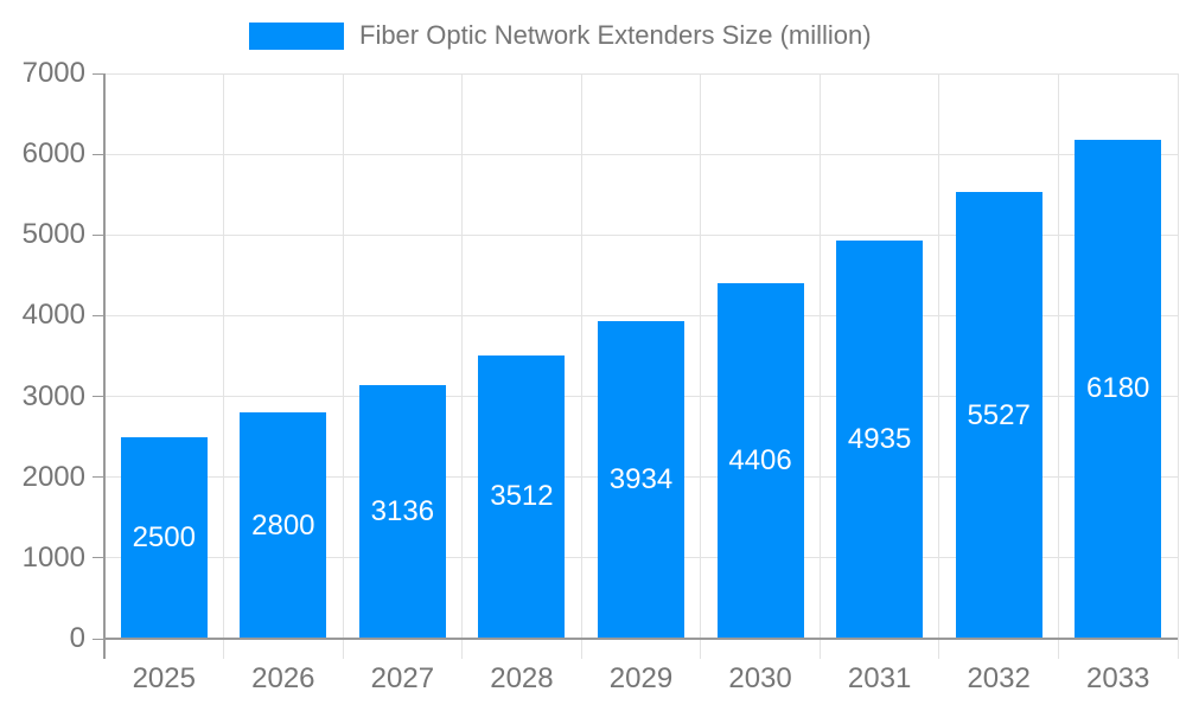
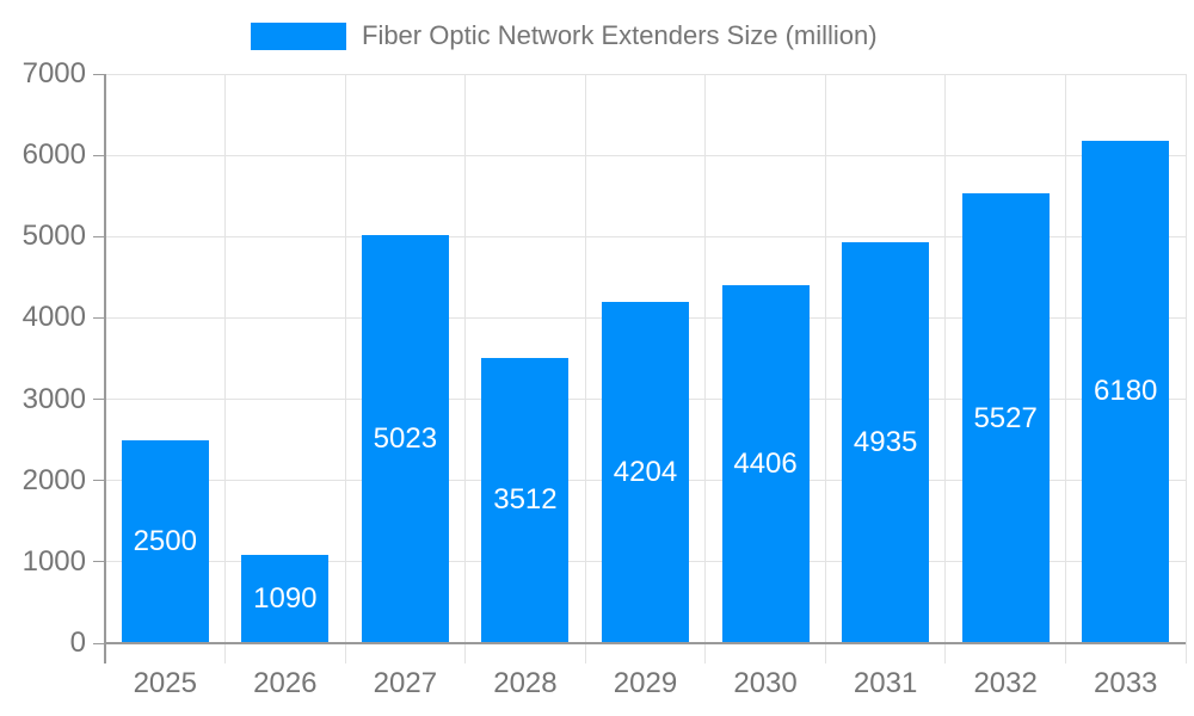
2026: 2800 -> 1090
2027: 3136 -> 5023
2029: 3934 -> 4204
